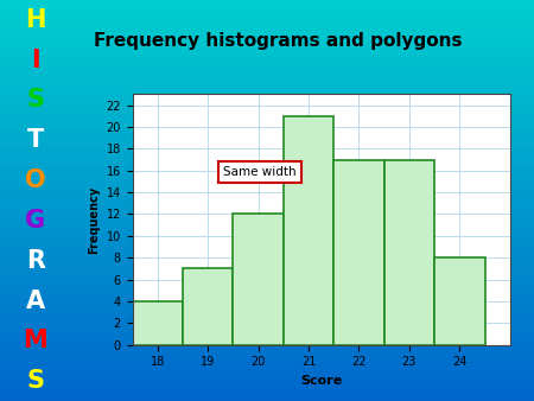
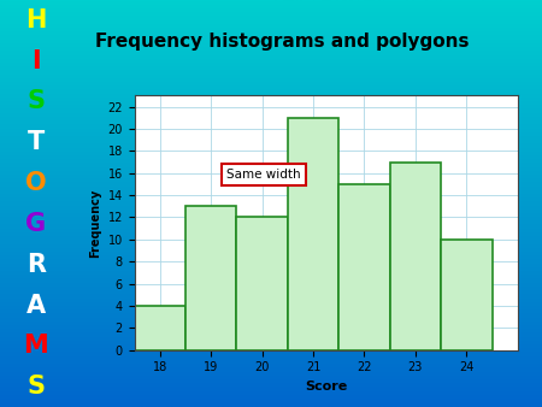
19: 7 -> 13
22: 17 -> 15
24: 8 -> 10
